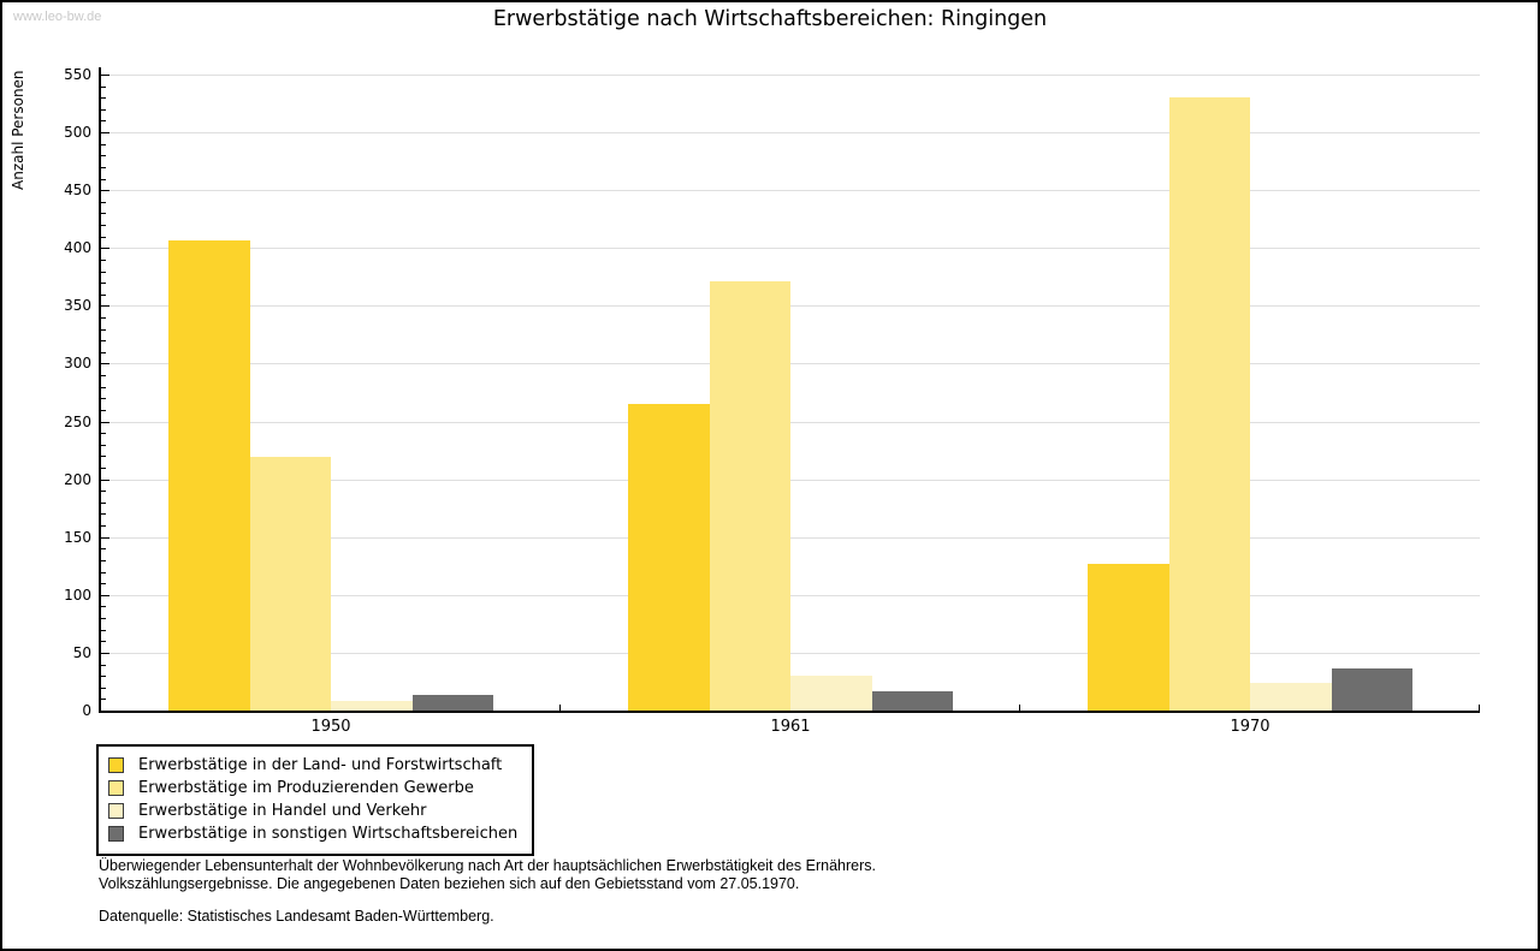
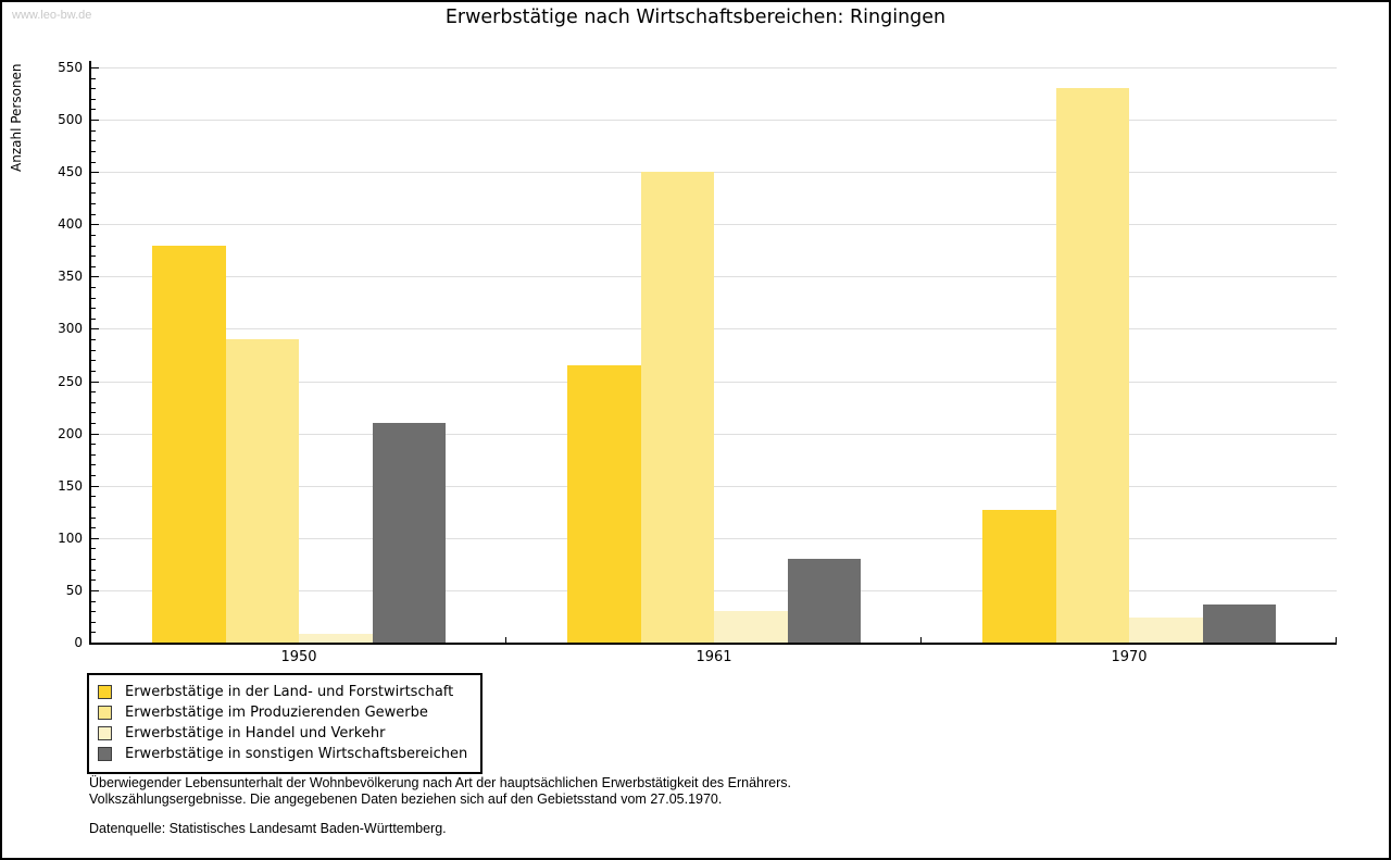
Erwerbstätige in der Land- und Forstwirtschaft/1950: 410 -> 380
Erwerbstätige im Produzierenden Gewerbe/1950: 220 -> 290
Erwerbstätige in sonstigen Wirtschaftsbereichen/1950: 10 -> 210
Erwerbstätige im Produzierenden Gewerbe/1961: 370 -> 450
Erwerbstätige in sonstigen Wirtschaftsbereichen/1961: 20 -> 80
